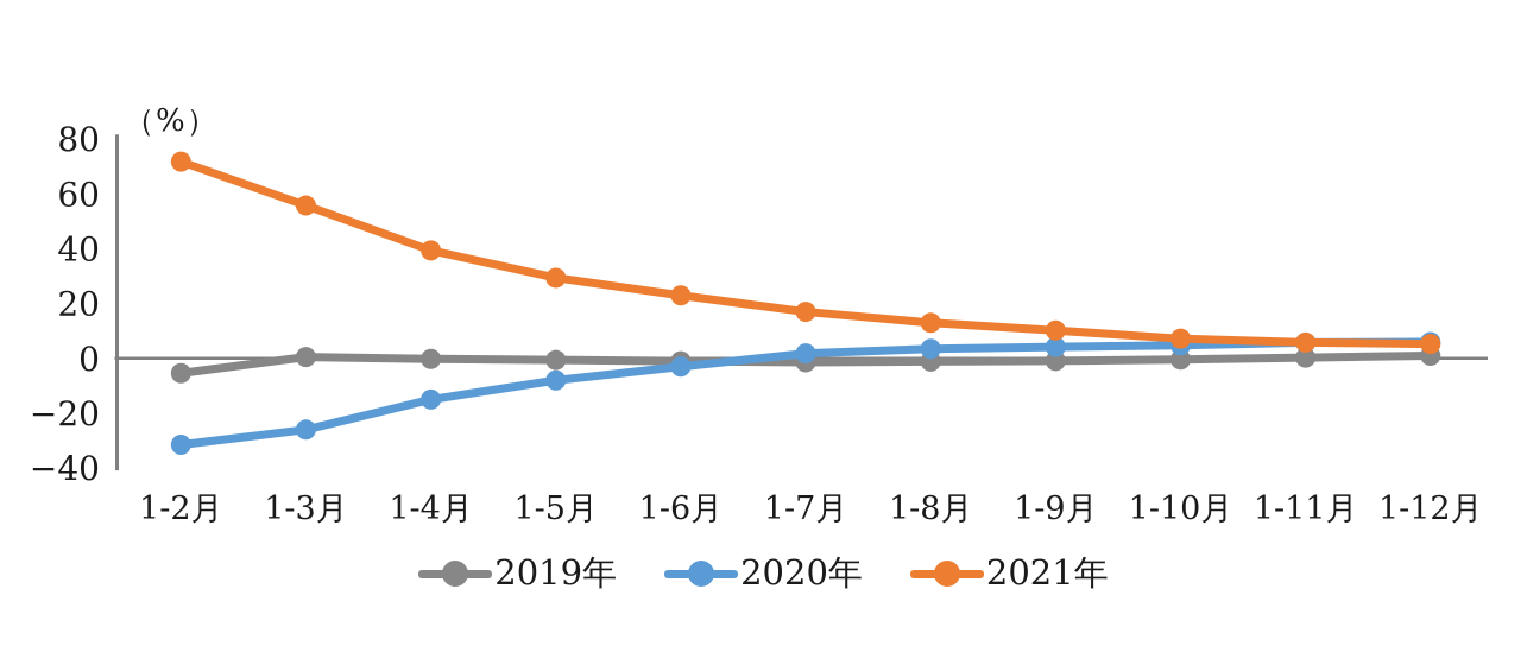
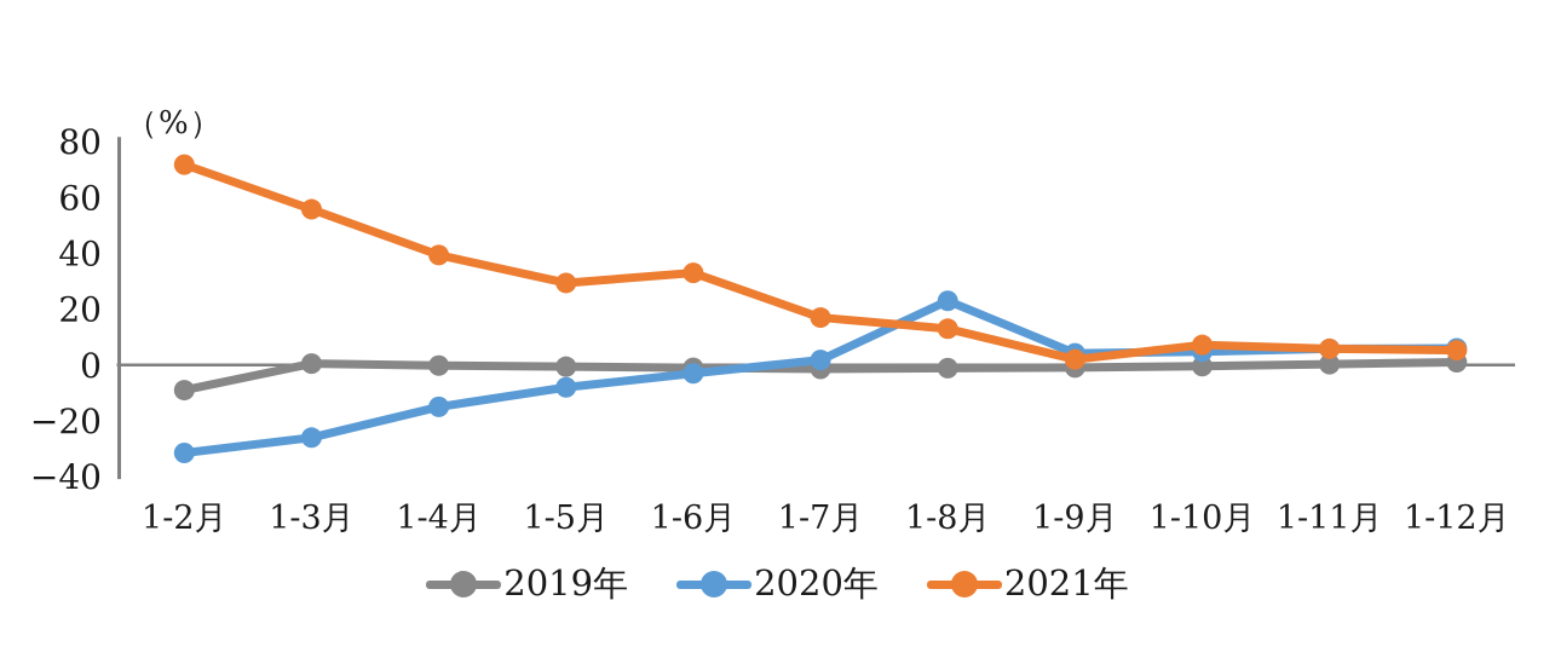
2019年/1-2月: -5 -> -9
2021年/1-6月: 23 -> 33
2020年/1-8月: 4 -> 23
2021年/1-9月: 10 -> 2
